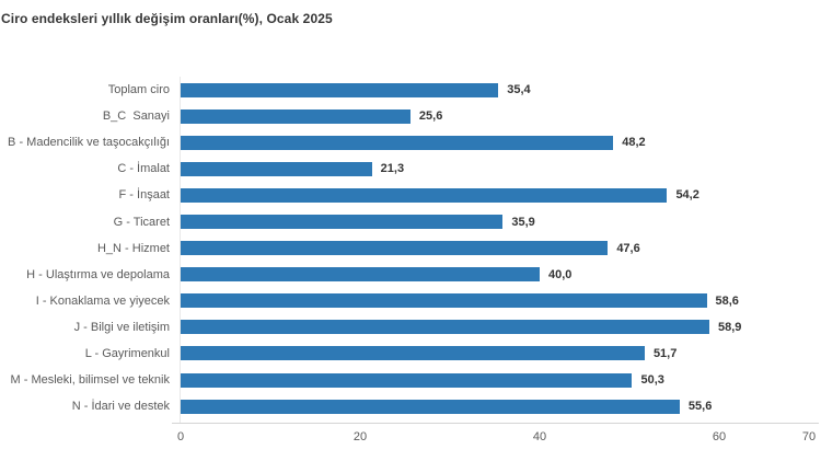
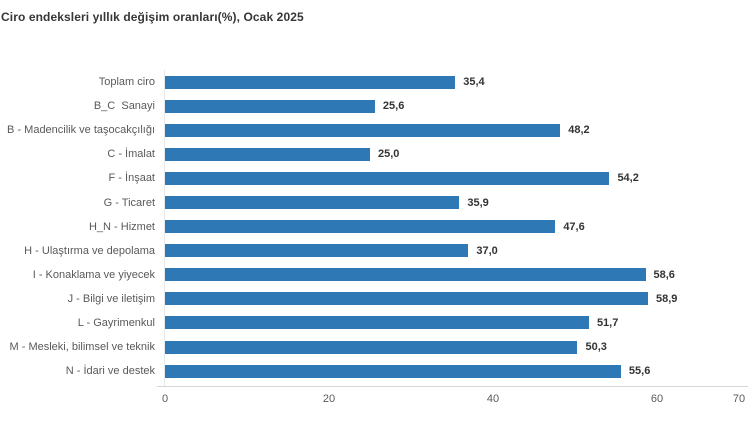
C - İmalat: 21,3 -> 25,0
H - Ulaştırma ve depolama: 40,0 -> 37,0
